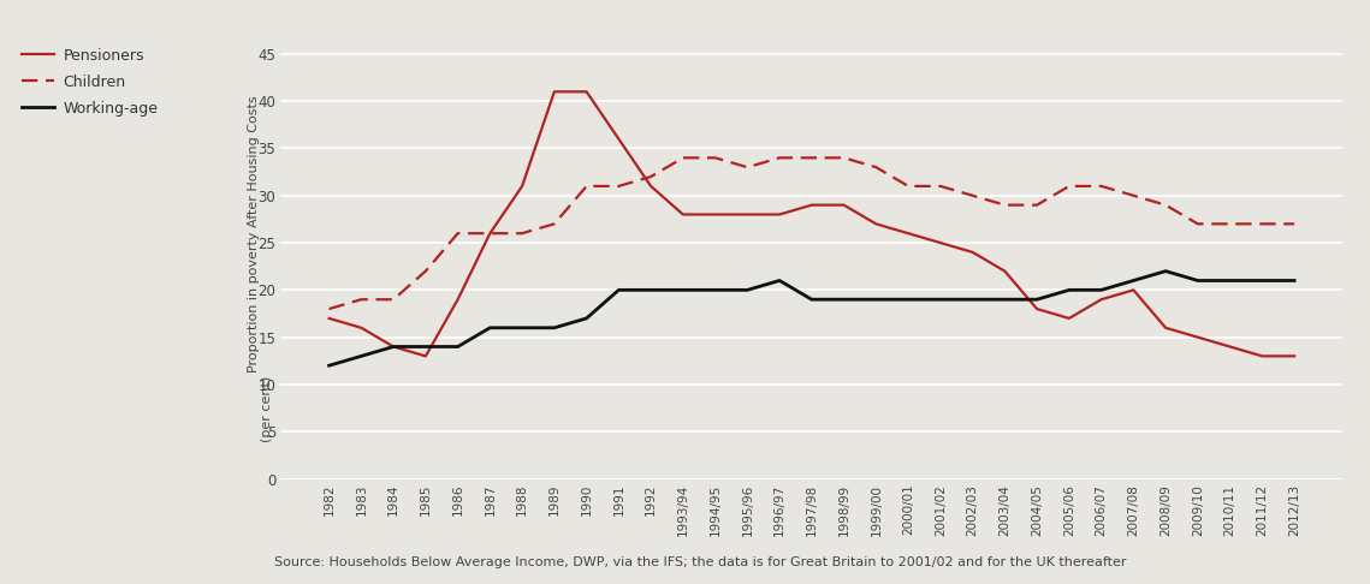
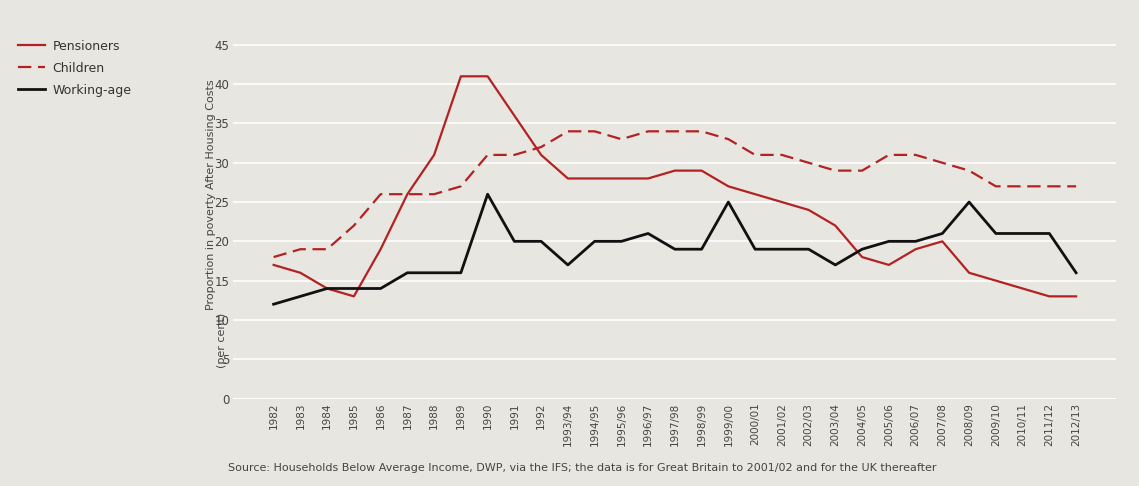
Working-age/1990: 17 -> 26
Working-age/1993/94: 20 -> 17
Working-age/1999/00: 19 -> 25
Working-age/2003/04: 19 -> 17
Working-age/2008/09: 22 -> 25
Working-age/2012/13: 21 -> 16
